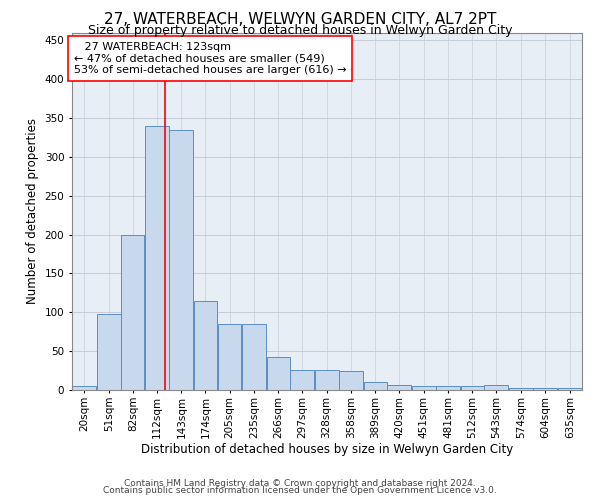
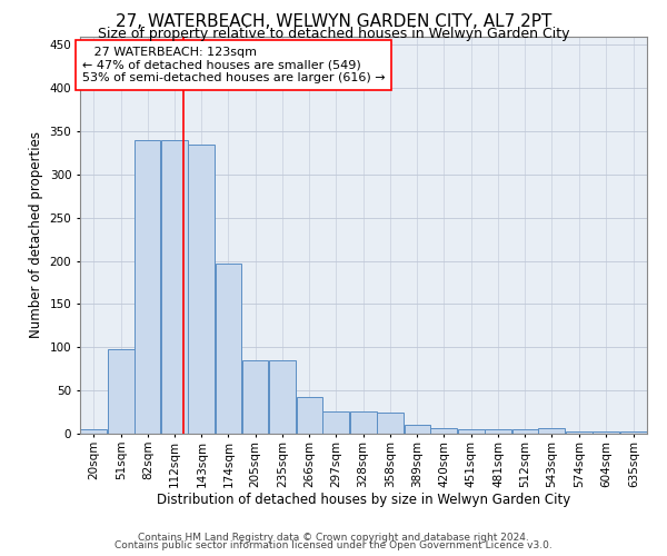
82sqm: 200 -> 340
174sqm: 114 -> 197
